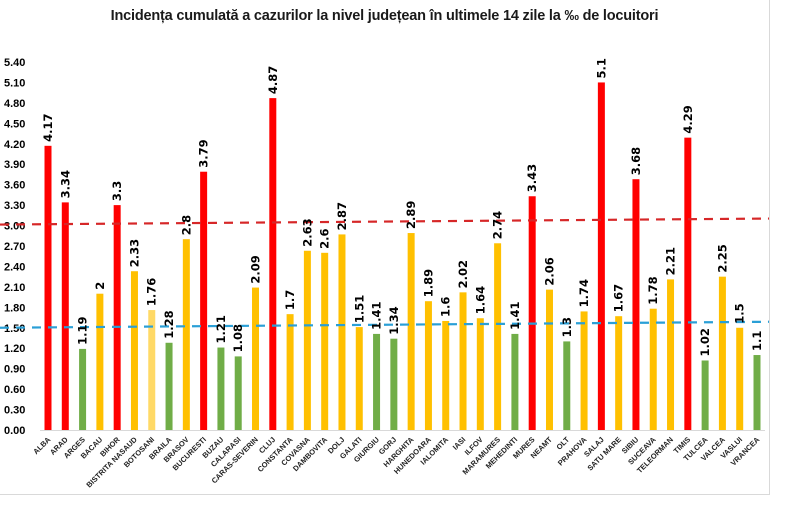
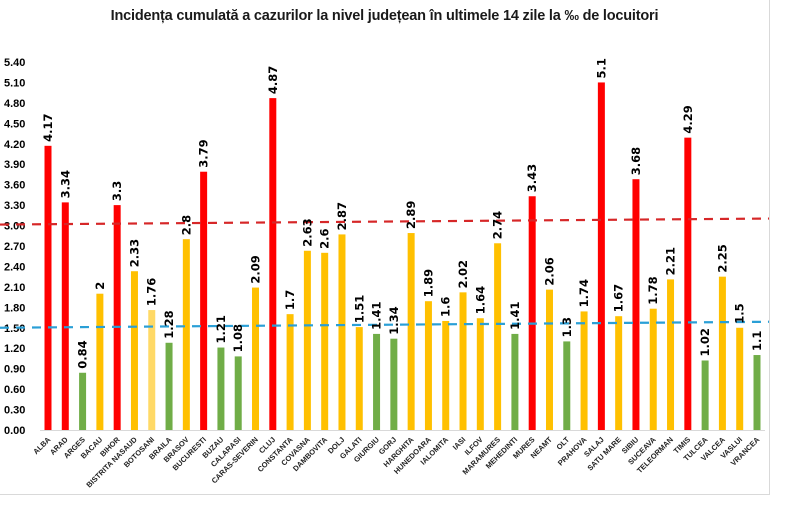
ARGES: 1.19 -> 0.84
